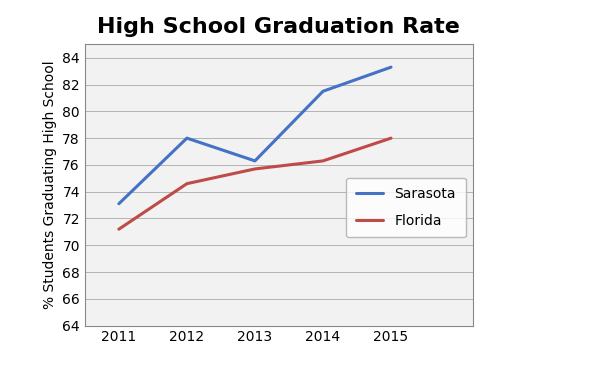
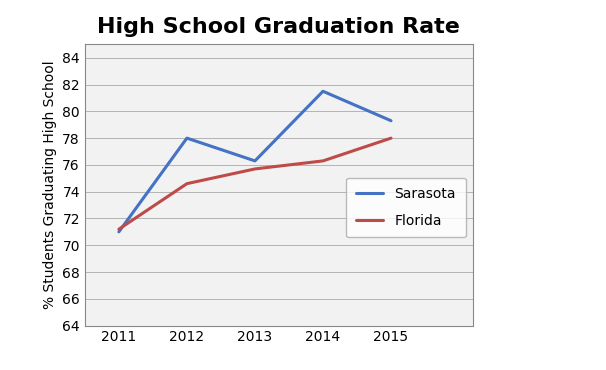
Sarasota/2011: 73.1 -> 71.0
Sarasota/2015: 83.3 -> 79.3
